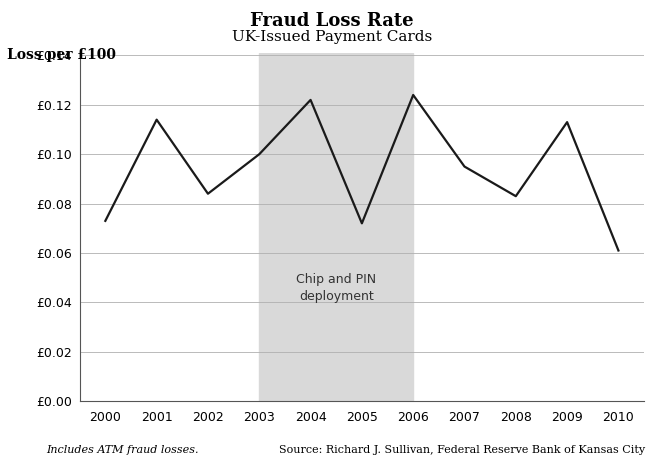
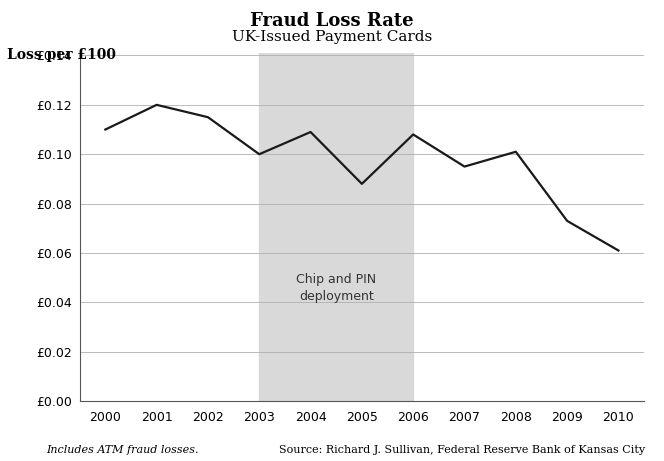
2000: £0.073 -> £0.110
2001: £0.114 -> £0.120
2002: £0.084 -> £0.115
2004: £0.122 -> £0.109
2005: £0.072 -> £0.088
2006: £0.124 -> £0.108
2008: £0.083 -> £0.101
2009: £0.113 -> £0.073
